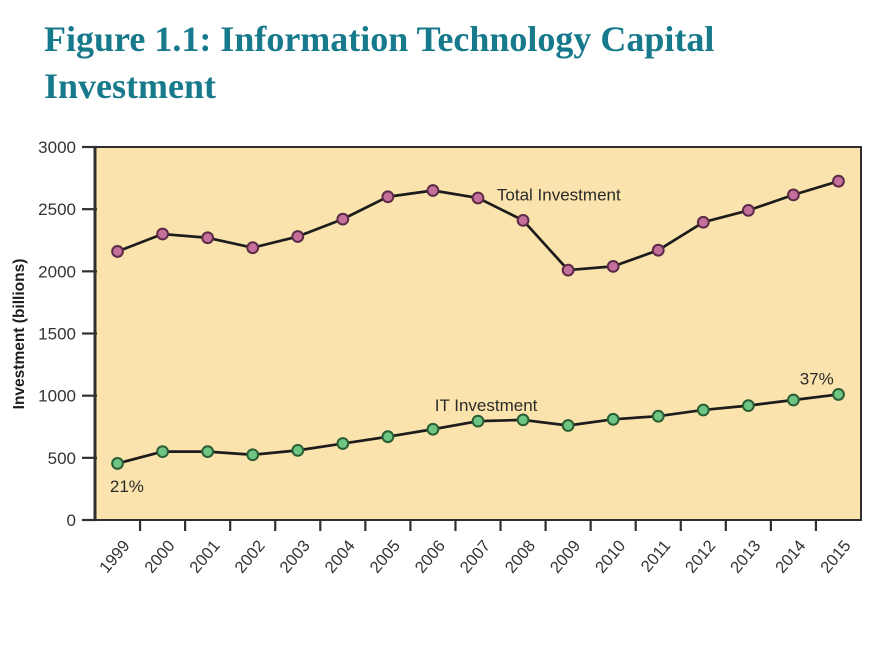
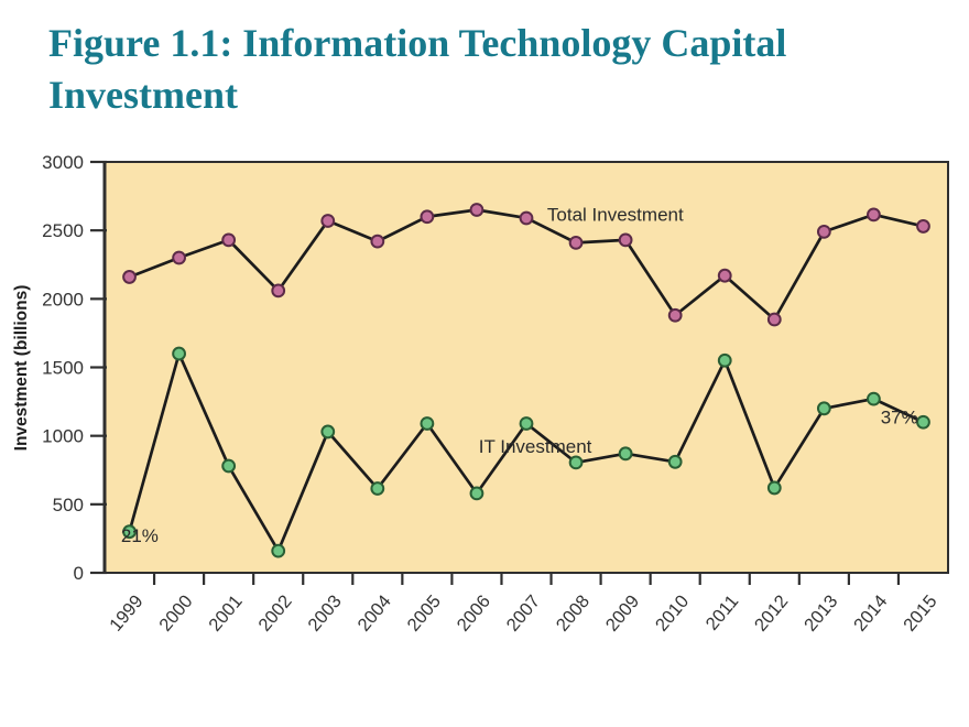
IT Investment/1999: 460 -> 300
IT Investment/2000: 550 -> 1600
Total Investment/2001: 2270 -> 2430
IT Investment/2001: 550 -> 780
Total Investment/2002: 2190 -> 2060
IT Investment/2002: 520 -> 160
Total Investment/2003: 2280 -> 2570
IT Investment/2003: 560 -> 1030
IT Investment/2005: 670 -> 1090
IT Investment/2006: 730 -> 580
IT Investment/2007: 800 -> 1090
Total Investment/2009: 2010 -> 2430
IT Investment/2009: 760 -> 870
Total Investment/2010: 2040 -> 1880
IT Investment/2011: 840 -> 1550
Total Investment/2012: 2400 -> 1850
IT Investment/2012: 880 -> 620
IT Investment/2013: 920 -> 1200
IT Investment/2014: 960 -> 1270
Total Investment/2015: 2720 -> 2530
IT Investment/2015: 1010 -> 1100
